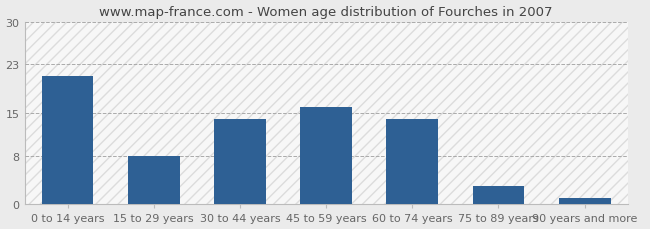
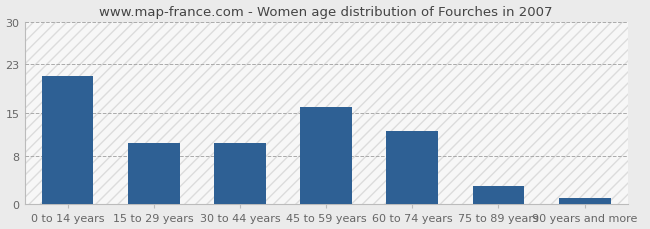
15 to 29 years: 8 -> 10
30 to 44 years: 14 -> 10
60 to 74 years: 14 -> 12
